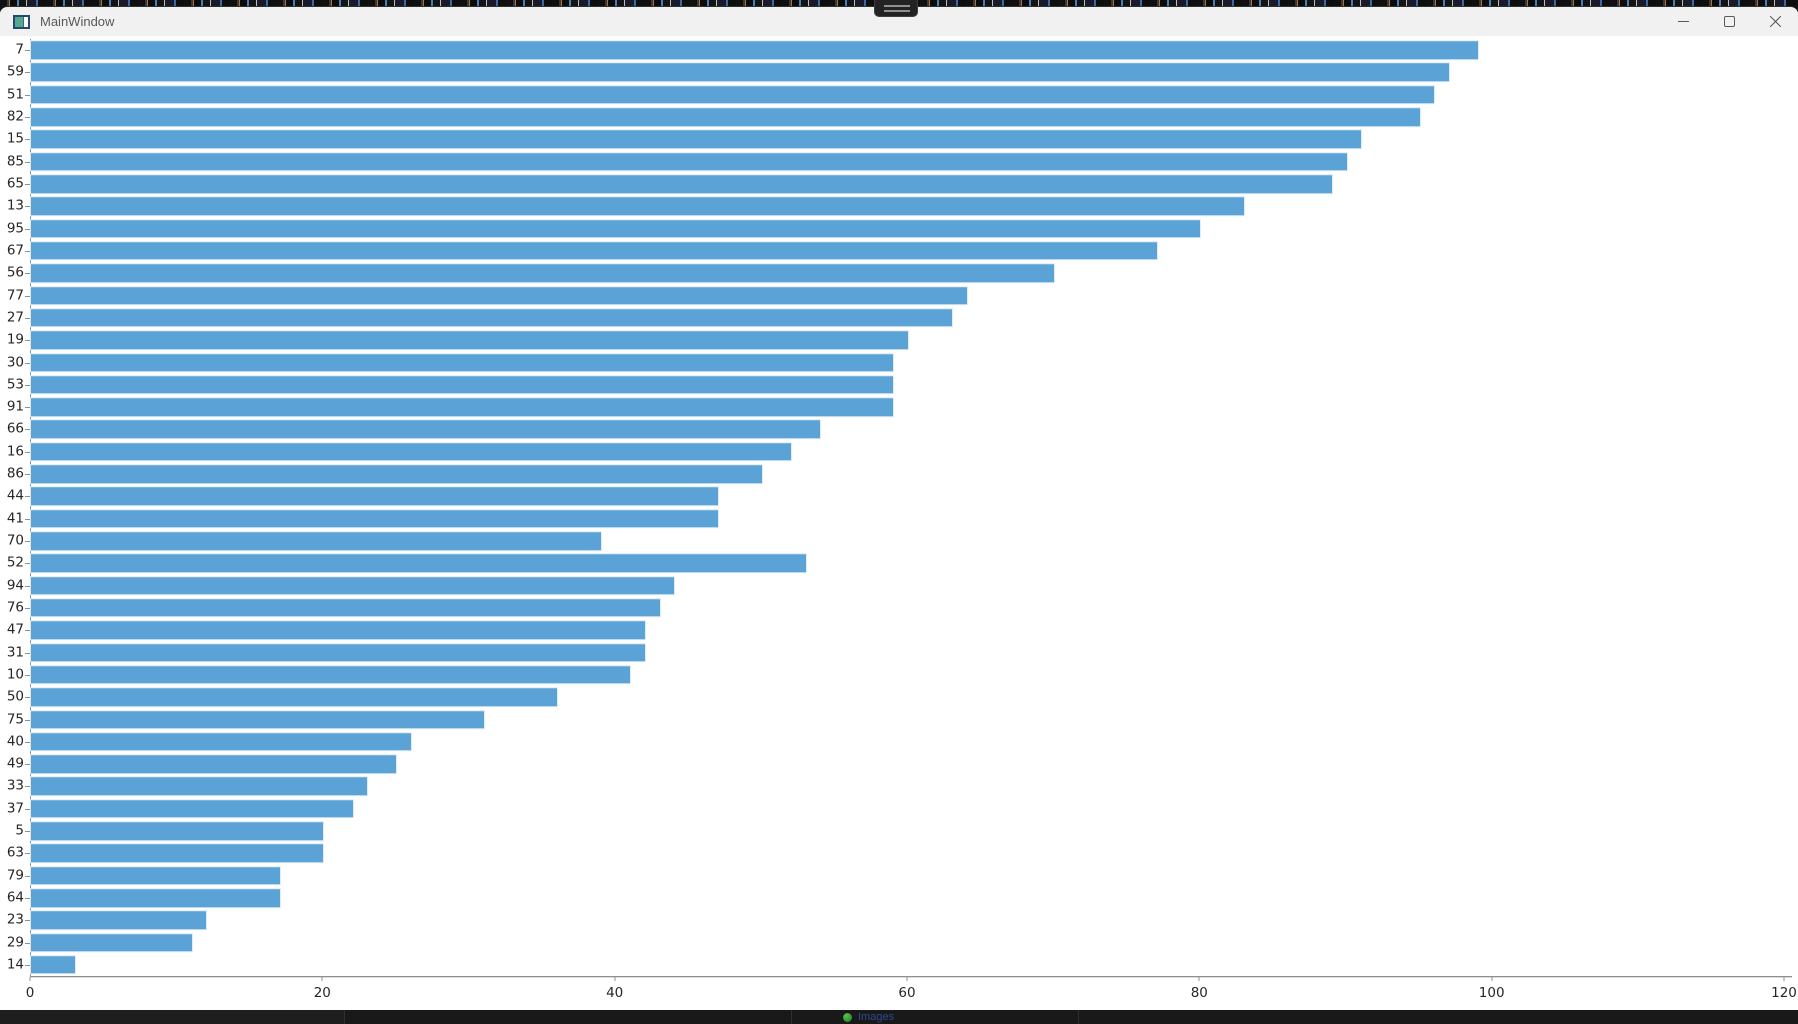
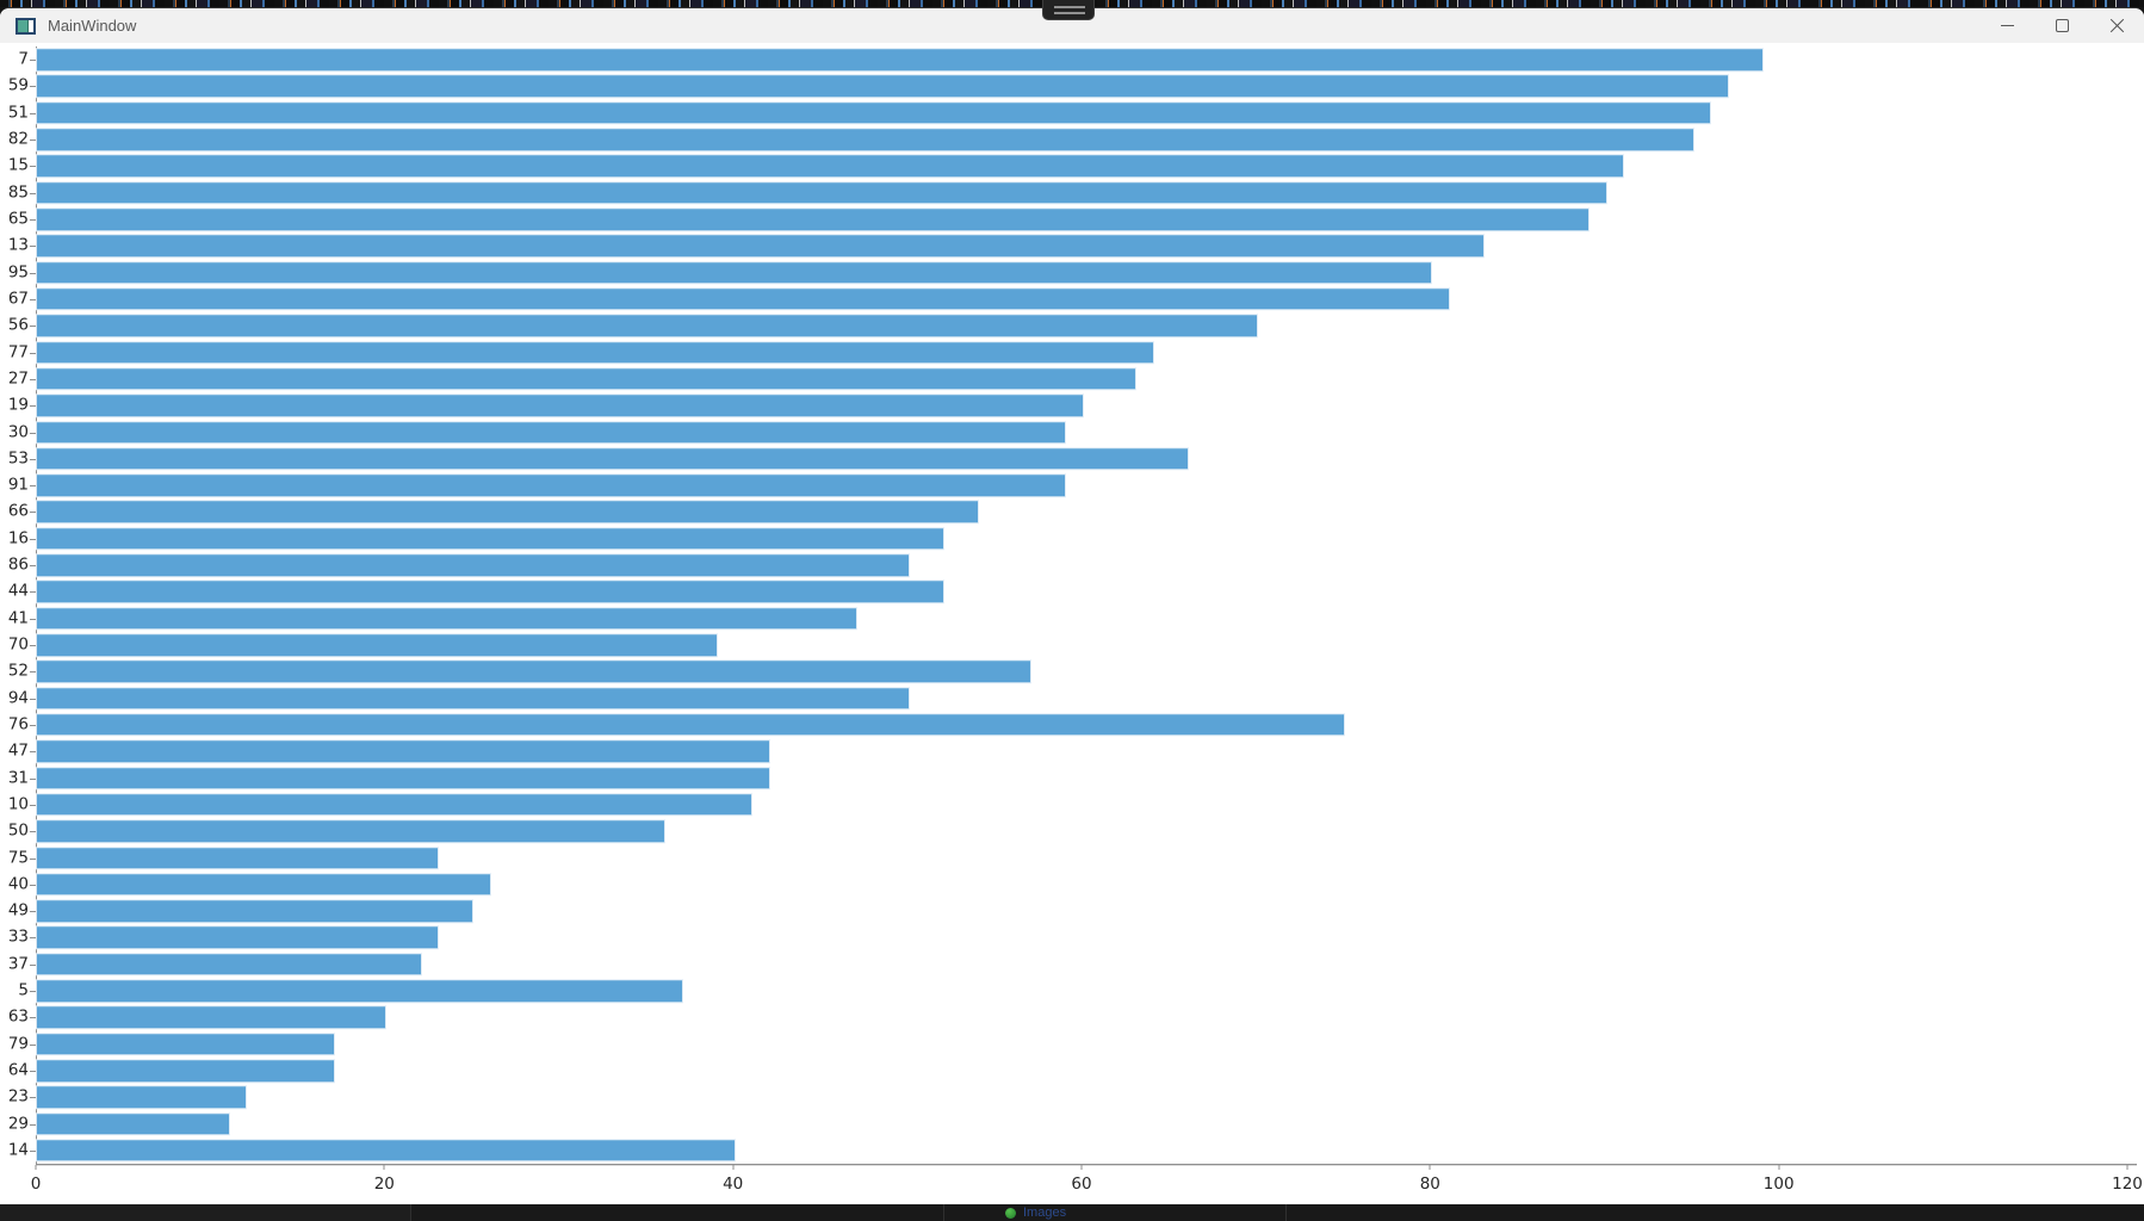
67: 77 -> 81
53: 59 -> 66
44: 47 -> 52
52: 53 -> 57
94: 44 -> 50
76: 43 -> 75
75: 31 -> 23
5: 20 -> 37
14: 3 -> 40
